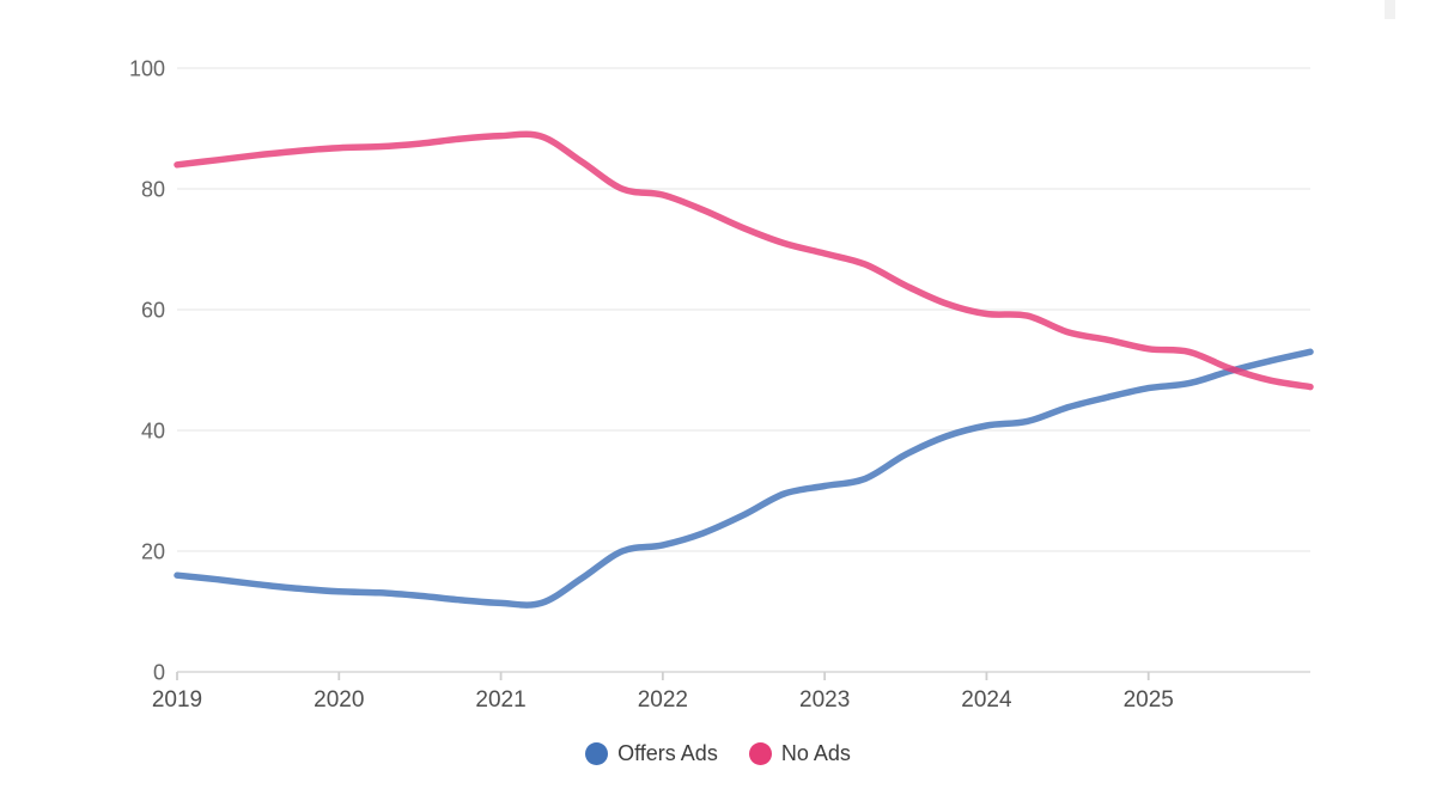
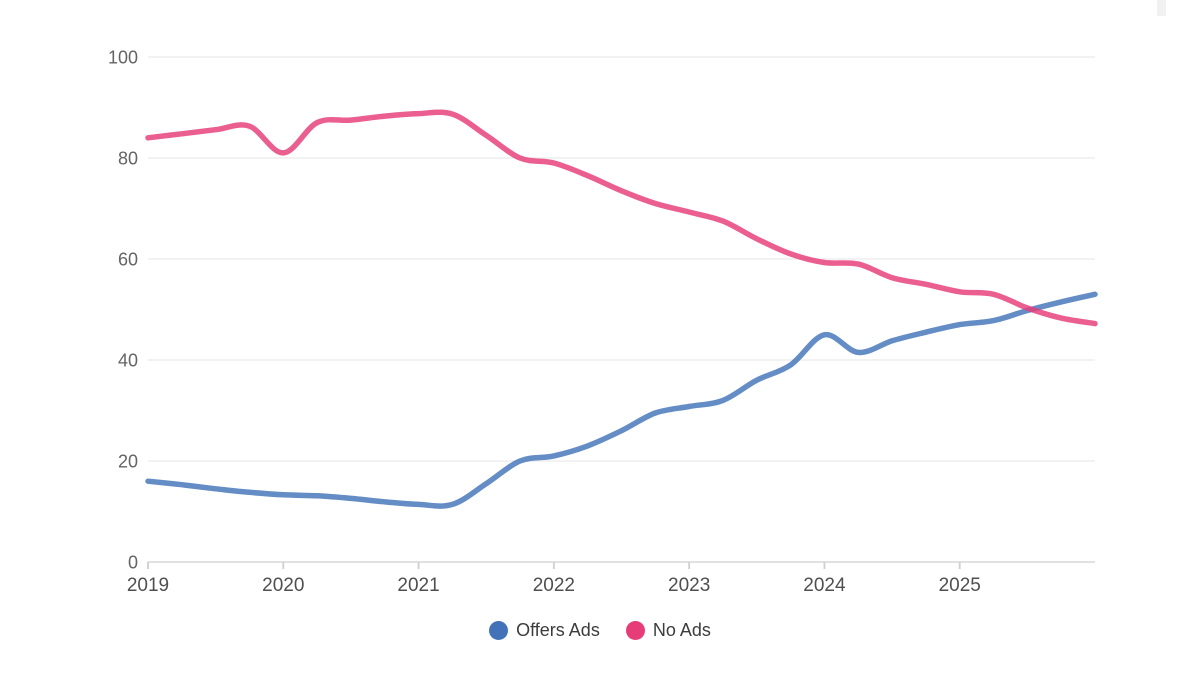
No Ads/2020: 87 -> 81
Offers Ads/2024: 41 -> 45
